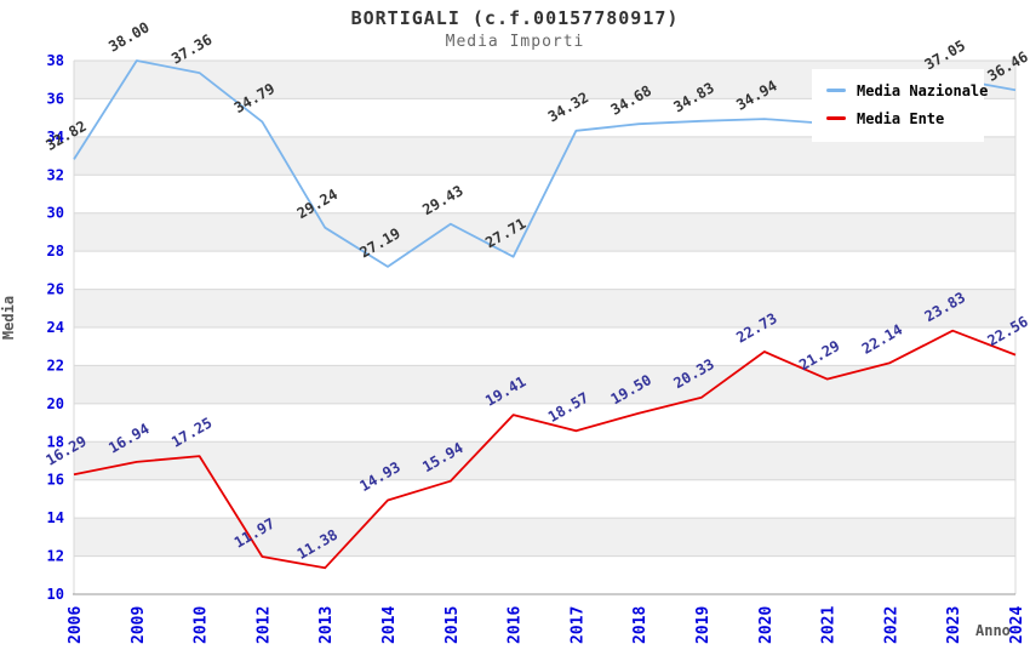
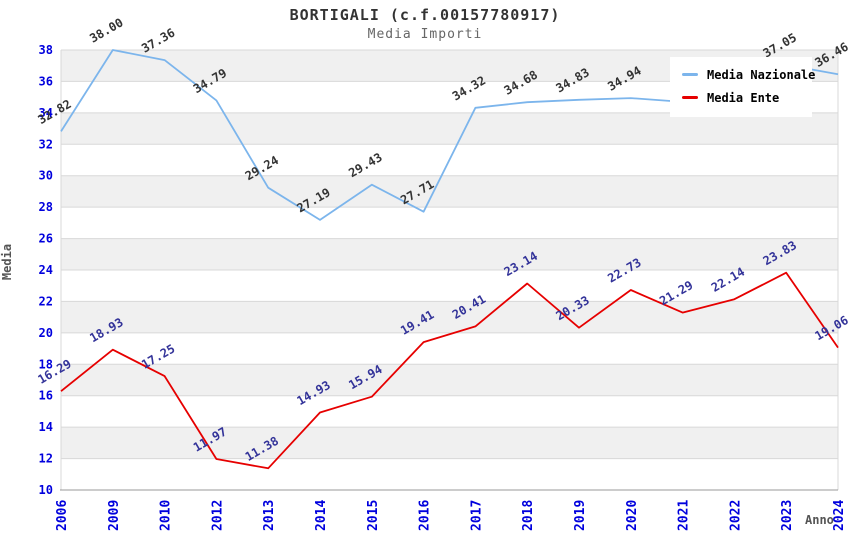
Media Ente/2009: 16.94 -> 18.93
Media Ente/2017: 18.57 -> 20.41
Media Ente/2018: 19.50 -> 23.14
Media Ente/2024: 22.56 -> 19.06
